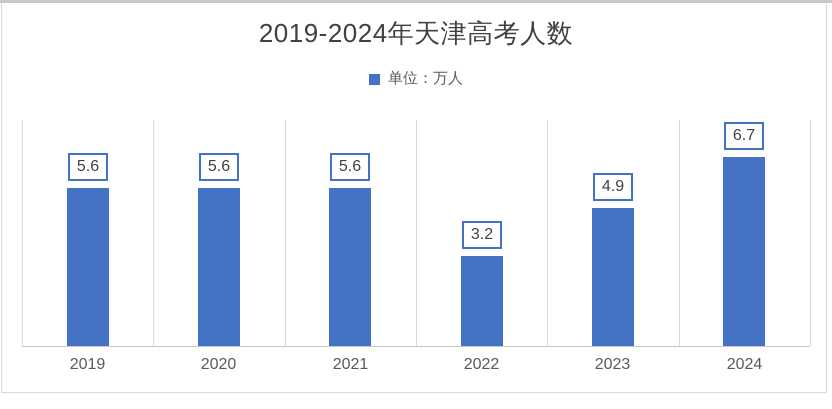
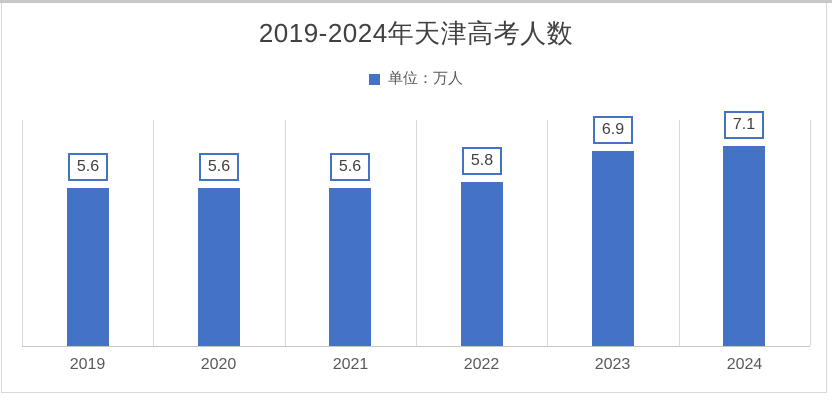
2022: 3.2 -> 5.8
2023: 4.9 -> 6.9
2024: 6.7 -> 7.1
